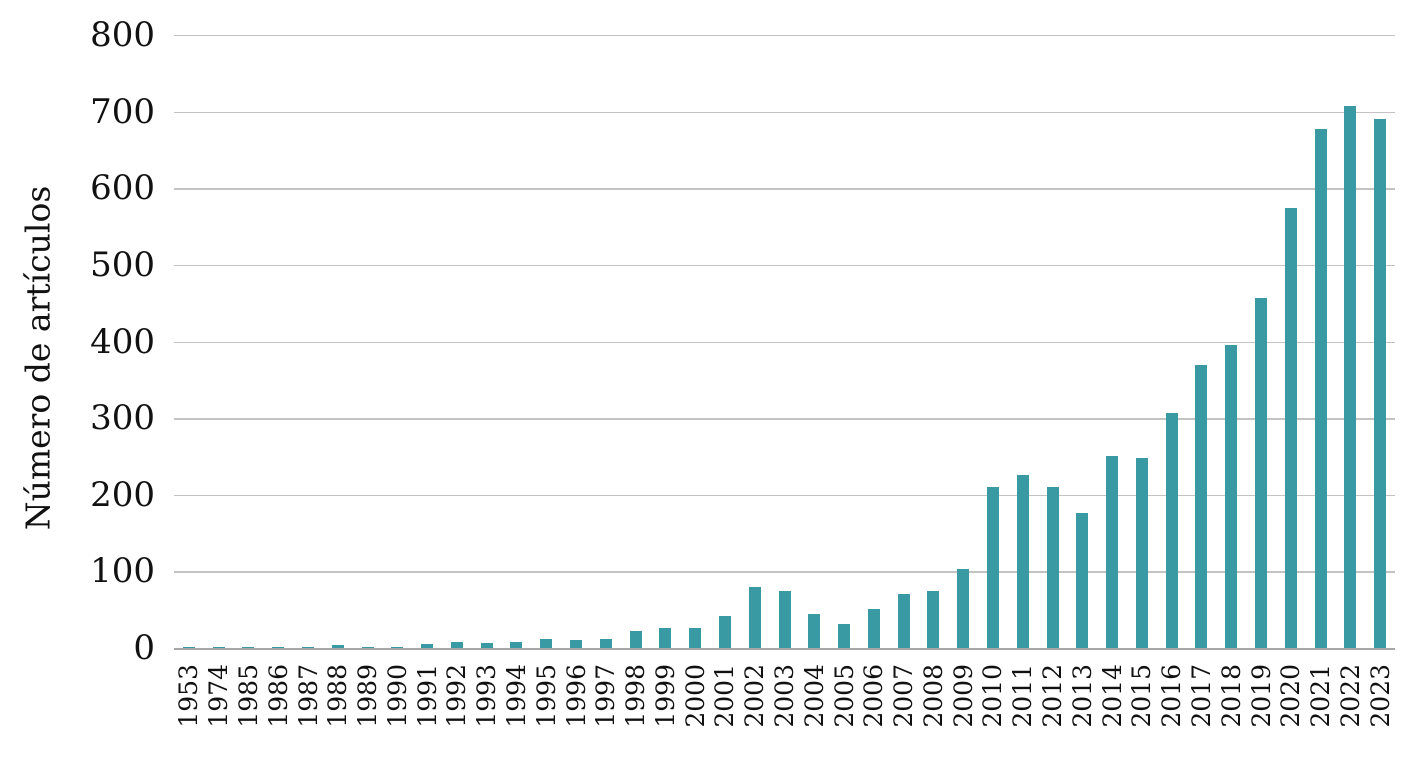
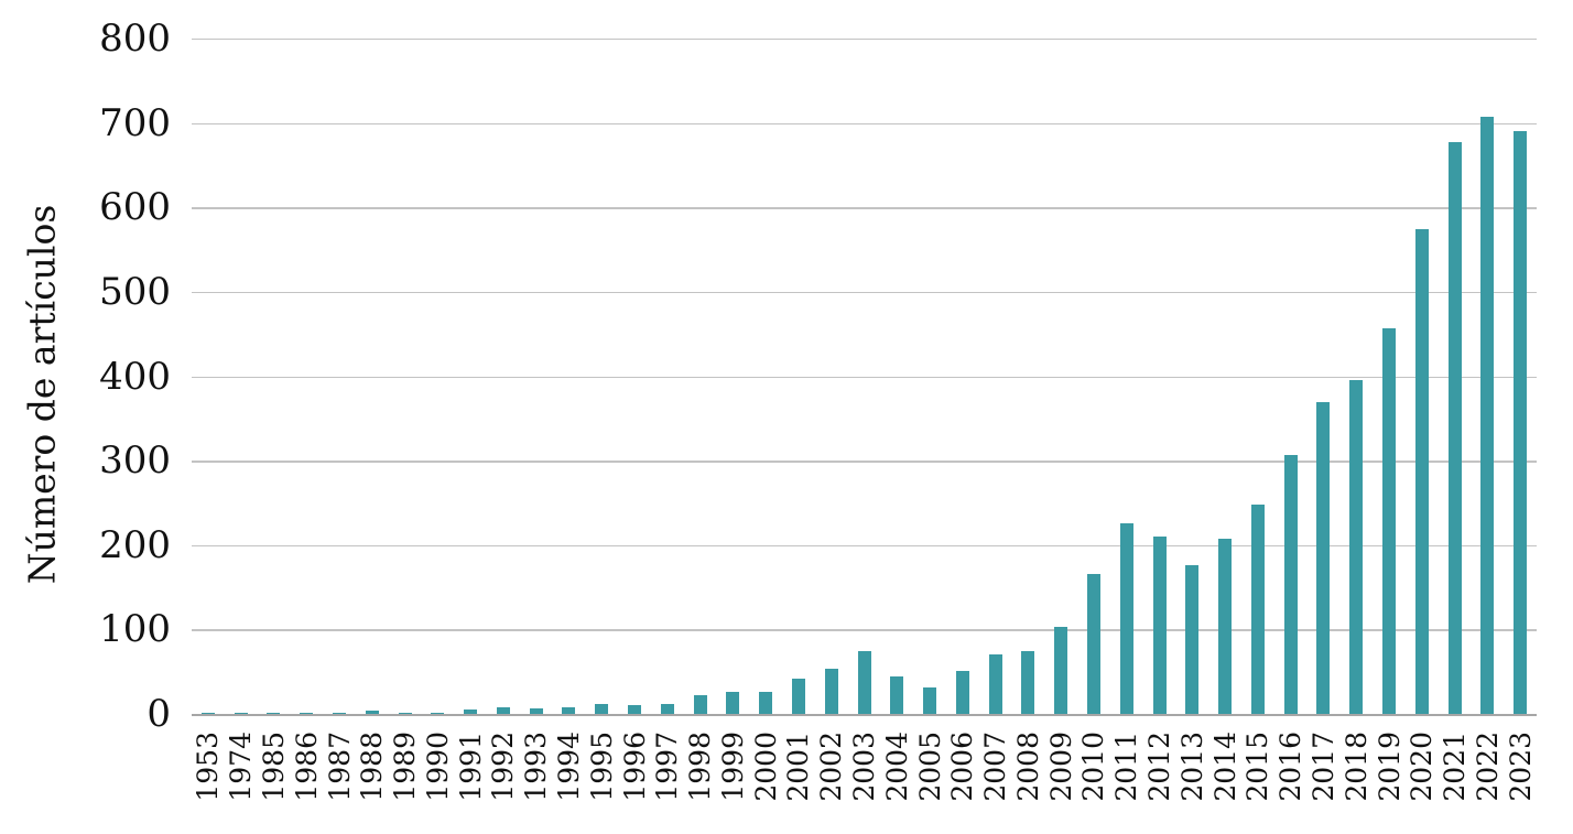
2002: 80 -> 50
2010: 210 -> 170
2014: 250 -> 210
